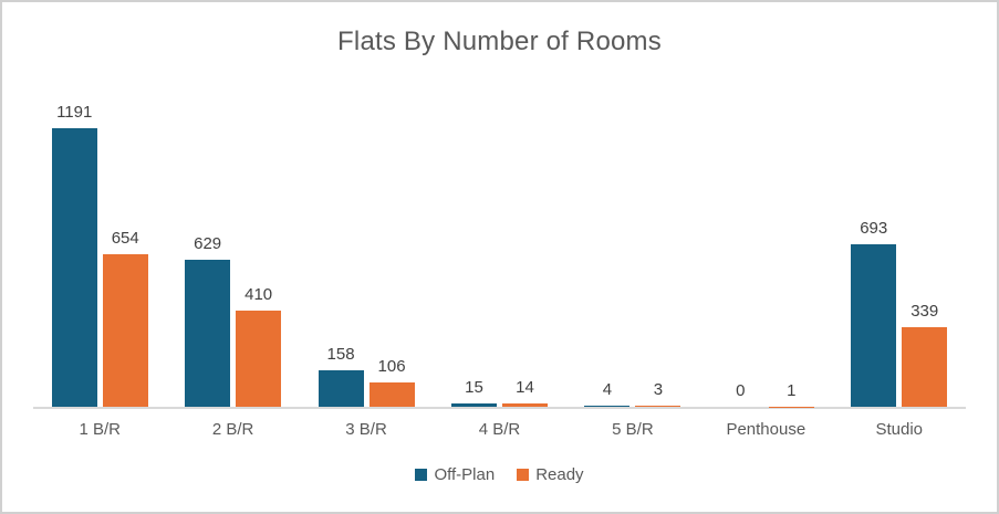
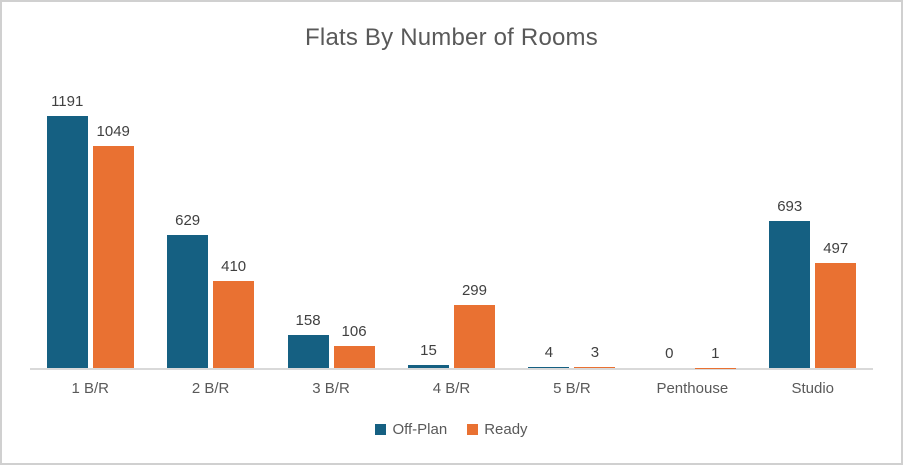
Ready/1 B/R: 654 -> 1049
Ready/4 B/R: 14 -> 299
Ready/Studio: 339 -> 497
